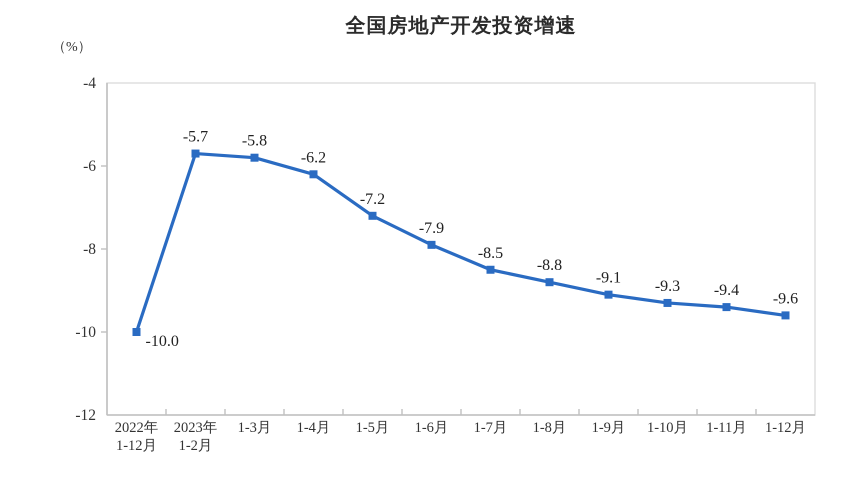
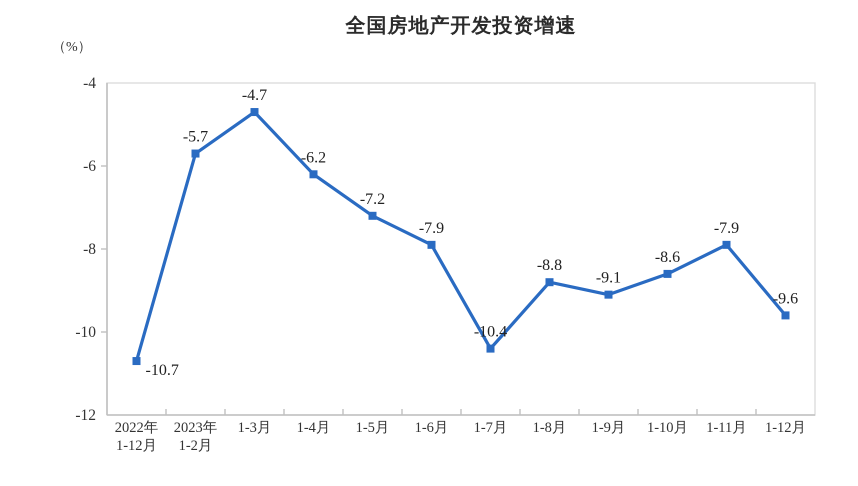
2022年 1-12月: -10.0 -> -10.7
1-3月: -5.8 -> -4.7
1-7月: -8.5 -> -10.4
1-10月: -9.3 -> -8.6
1-11月: -9.4 -> -7.9
